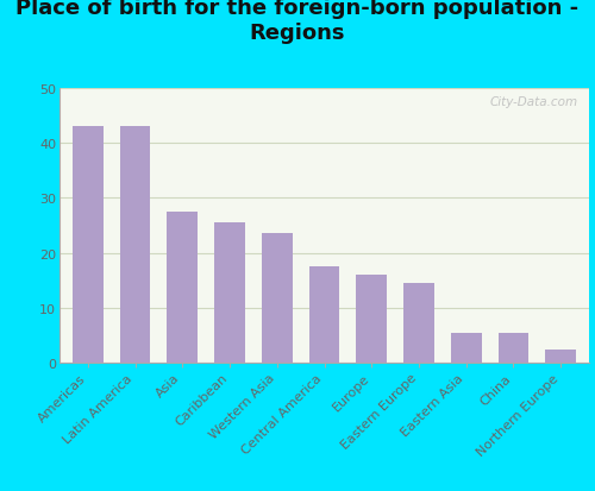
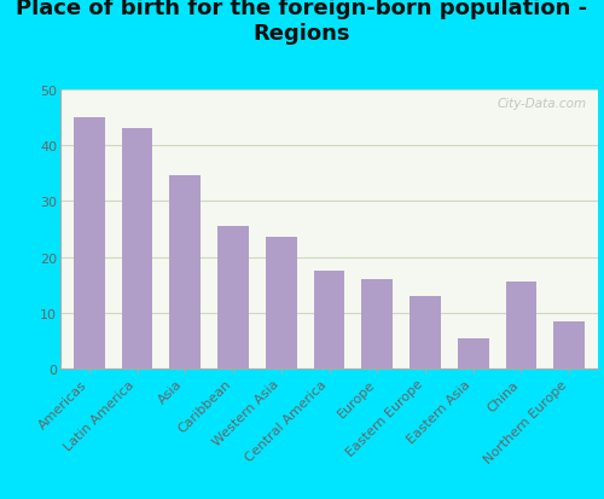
Americas: 43.0 -> 45.0
Asia: 27.5 -> 34.5
Eastern Europe: 14.5 -> 13.0
China: 5.5 -> 15.5
Northern Europe: 2.5 -> 8.5
